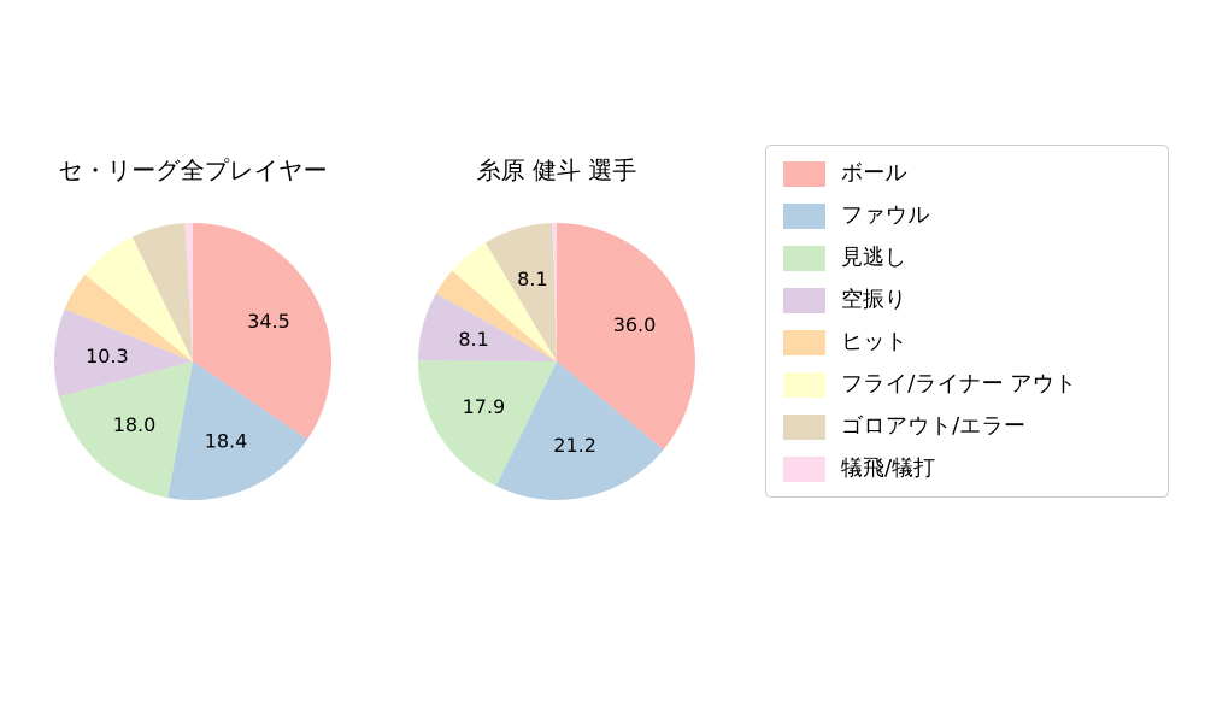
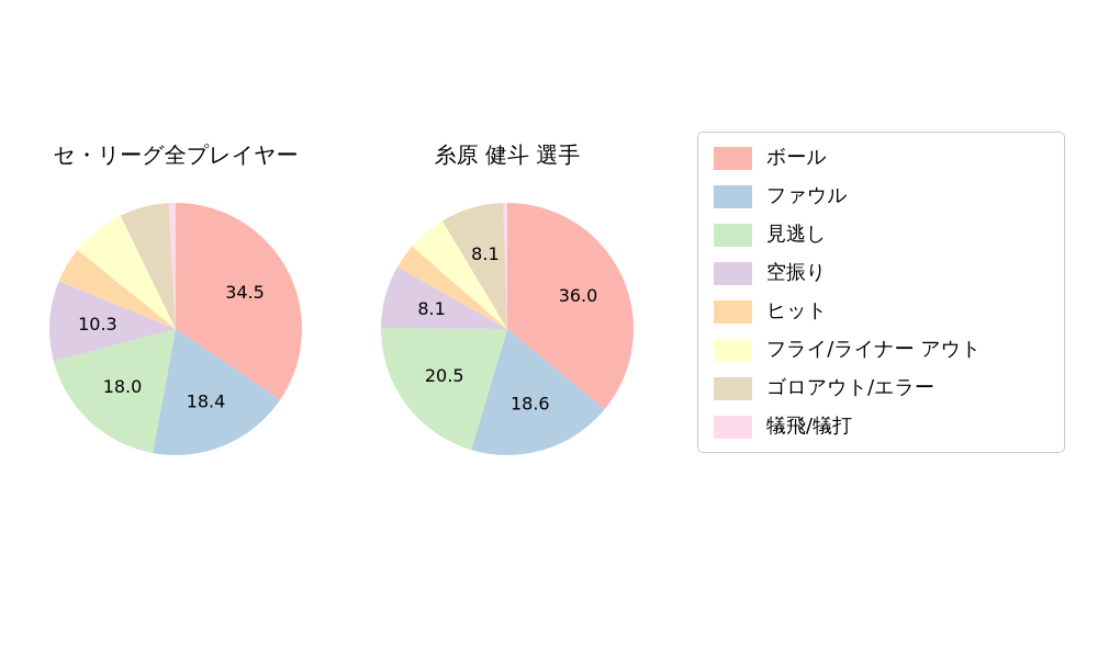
糸原 健斗 選手/ファウル: 21.2 -> 18.6
糸原 健斗 選手/見逃し: 17.9 -> 20.5
